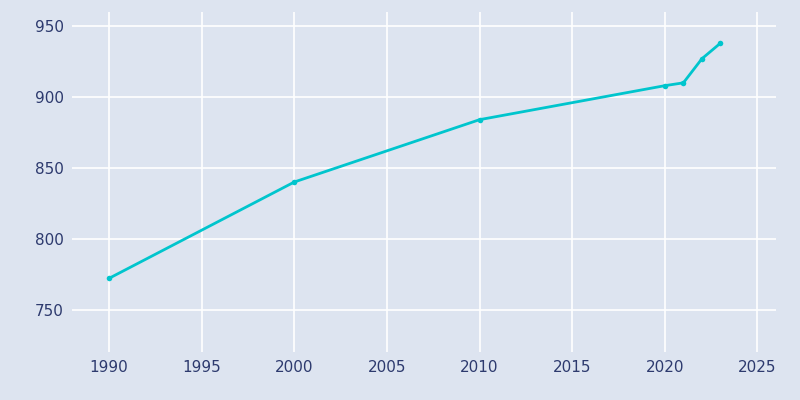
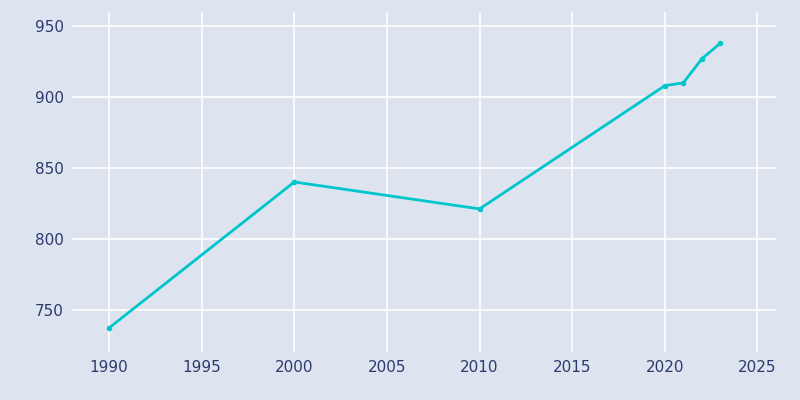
1990: 772 -> 737
2010: 884 -> 821
